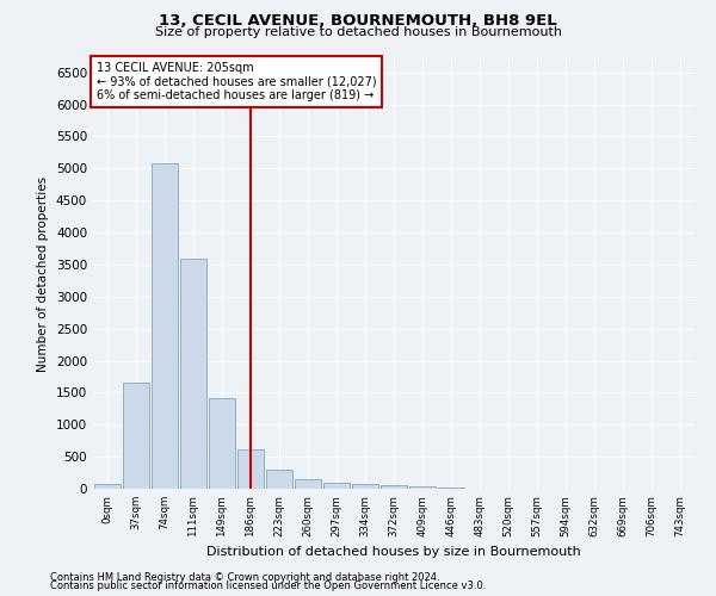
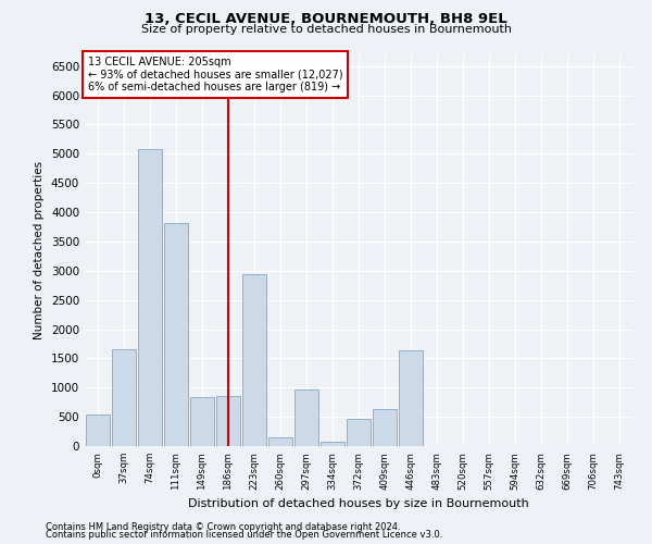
0sqm: 80 -> 540
111sqm: 3600 -> 3820
149sqm: 1410 -> 840
186sqm: 620 -> 860
223sqm: 290 -> 2940
297sqm: 100 -> 960
372sqm: 60 -> 460
409sqm: 30 -> 640
446sqm: 20 -> 1640
